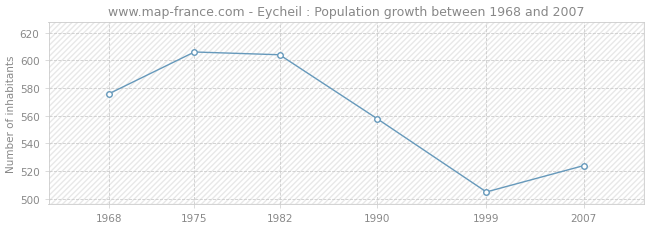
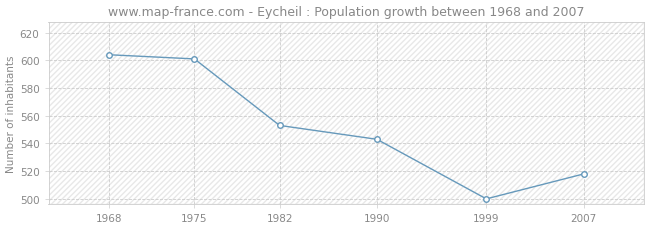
1968: 576 -> 604
1975: 606 -> 601
1982: 604 -> 553
1990: 558 -> 543
1999: 505 -> 500
2007: 524 -> 518
